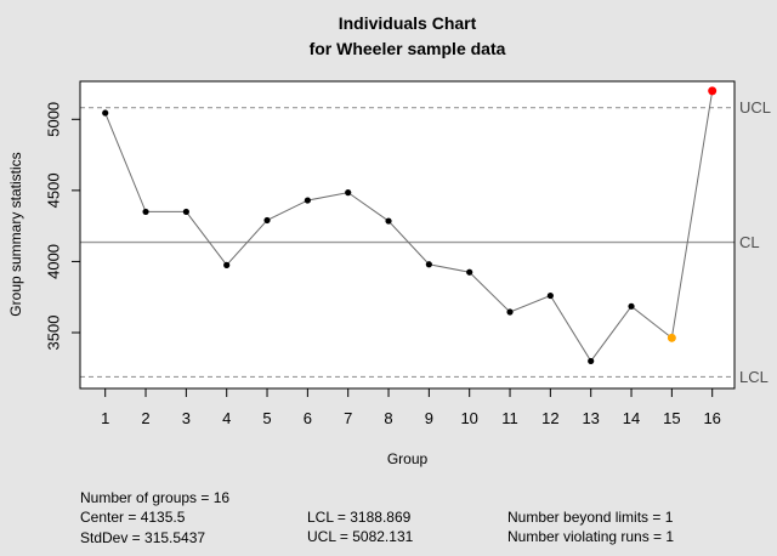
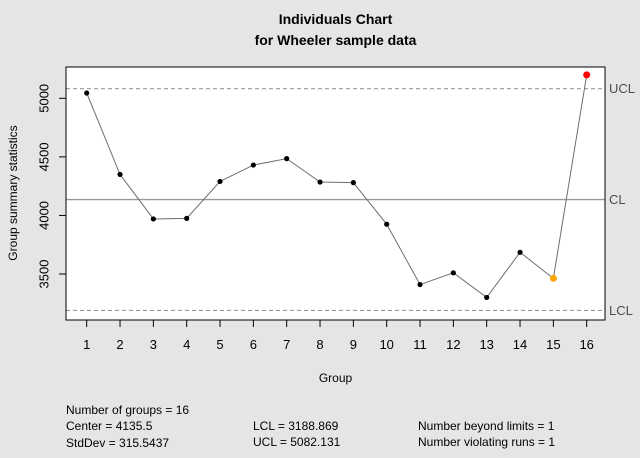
3: 4350 -> 3970
9: 3980 -> 4280
11: 3640 -> 3410
12: 3760 -> 3510
